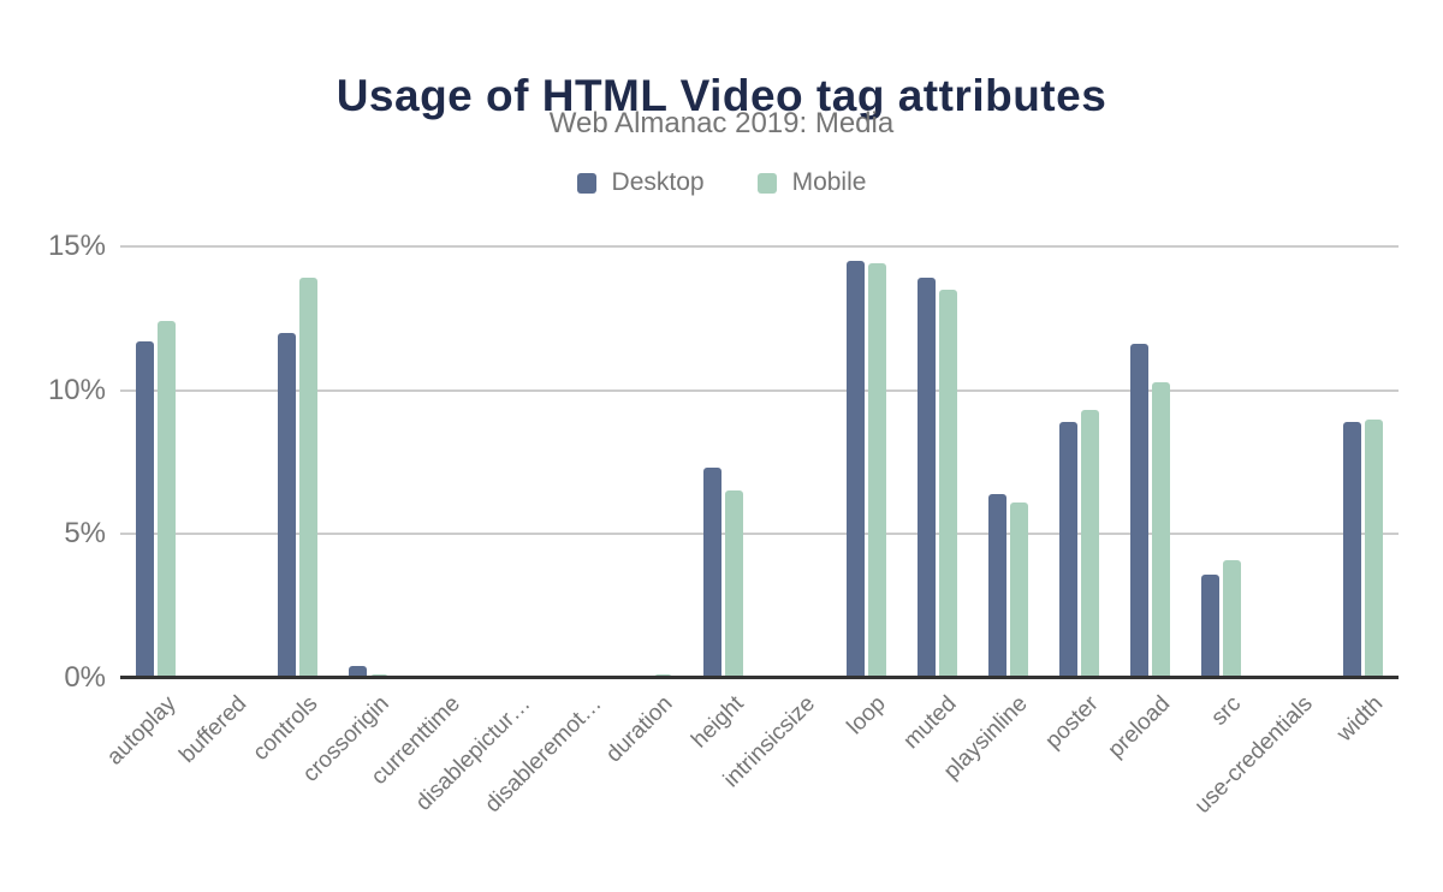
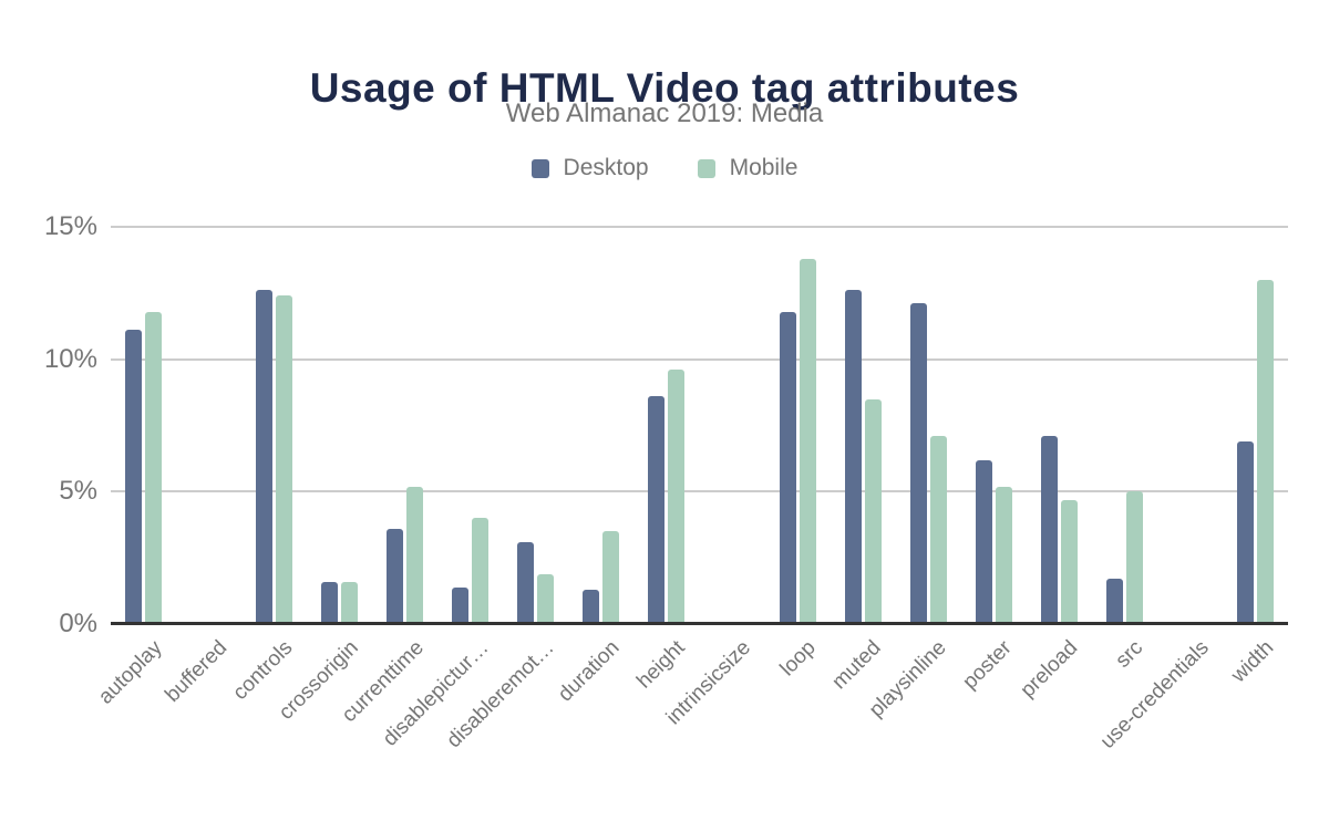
Desktop/autoplay: 11.7% -> 11.1%
Mobile/autoplay: 12.4% -> 11.8%
Desktop/controls: 12.0% -> 12.6%
Mobile/controls: 13.9% -> 12.4%
Desktop/crossorigin: 0.4% -> 1.6%
Mobile/crossorigin: 0.1% -> 1.6%
Desktop/currenttime: 0.1% -> 3.6%
Mobile/currenttime: 0.1% -> 5.2%
Desktop/disablepictur…: 0.1% -> 1.4%
Mobile/disablepictur…: 0.1% -> 4.0%
Desktop/disableremot…: 0.1% -> 3.1%
Mobile/disableremot…: 0.1% -> 1.9%
Desktop/duration: 0.1% -> 1.3%
Mobile/duration: 0.1% -> 3.5%
Desktop/height: 7.3% -> 8.6%
Mobile/height: 6.5% -> 9.6%
Desktop/loop: 14.5% -> 11.8%
Mobile/loop: 14.4% -> 13.8%
Desktop/muted: 13.9% -> 12.6%
Mobile/muted: 13.5% -> 8.5%
Desktop/playsinline: 6.4% -> 12.1%
Mobile/playsinline: 6.1% -> 7.1%
Desktop/poster: 8.9% -> 6.2%
Mobile/poster: 9.3% -> 5.2%
Desktop/preload: 11.6% -> 7.1%
Mobile/preload: 10.3% -> 4.7%
Desktop/src: 3.6% -> 1.7%
Mobile/src: 4.1% -> 5.0%
Desktop/width: 8.9% -> 6.9%
Mobile/width: 9.0% -> 13.0%
